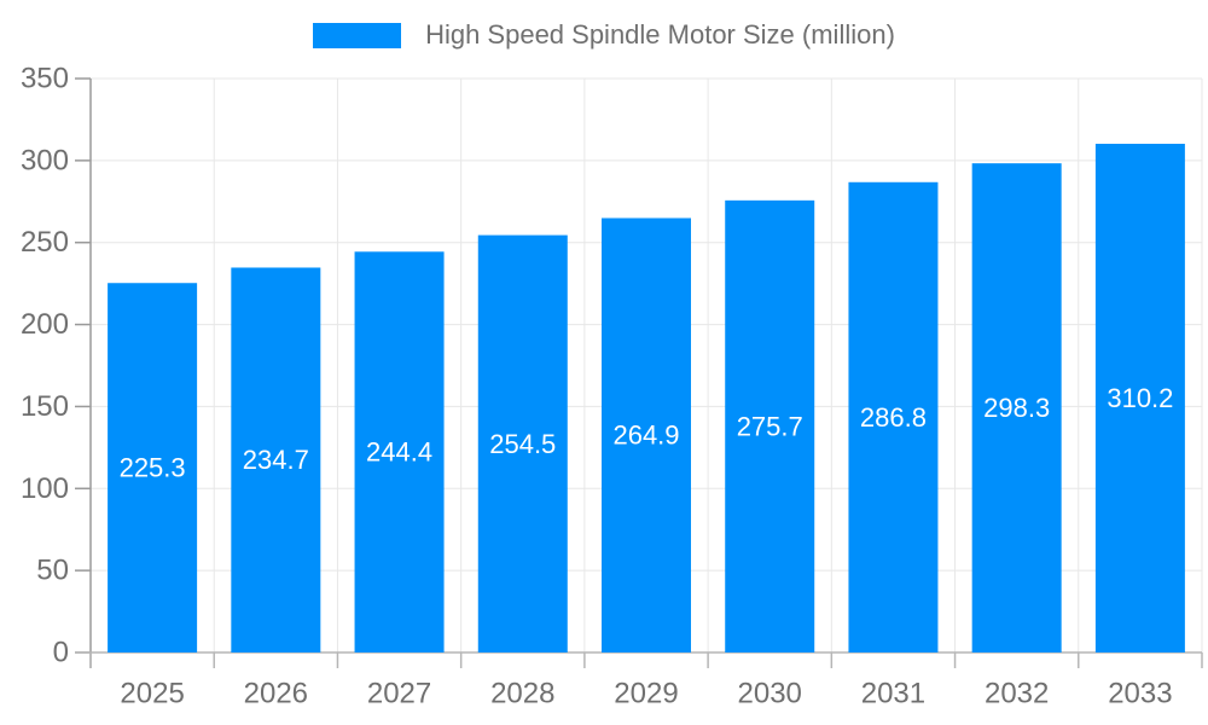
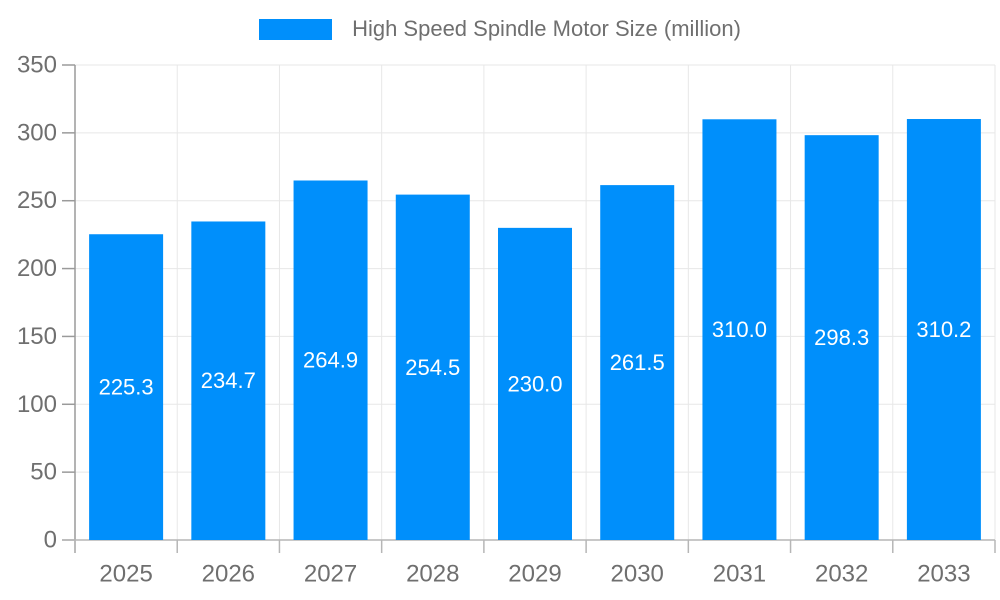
2027: 244.4 -> 264.9
2029: 264.9 -> 230.0
2030: 275.7 -> 261.5
2031: 286.8 -> 310.0
